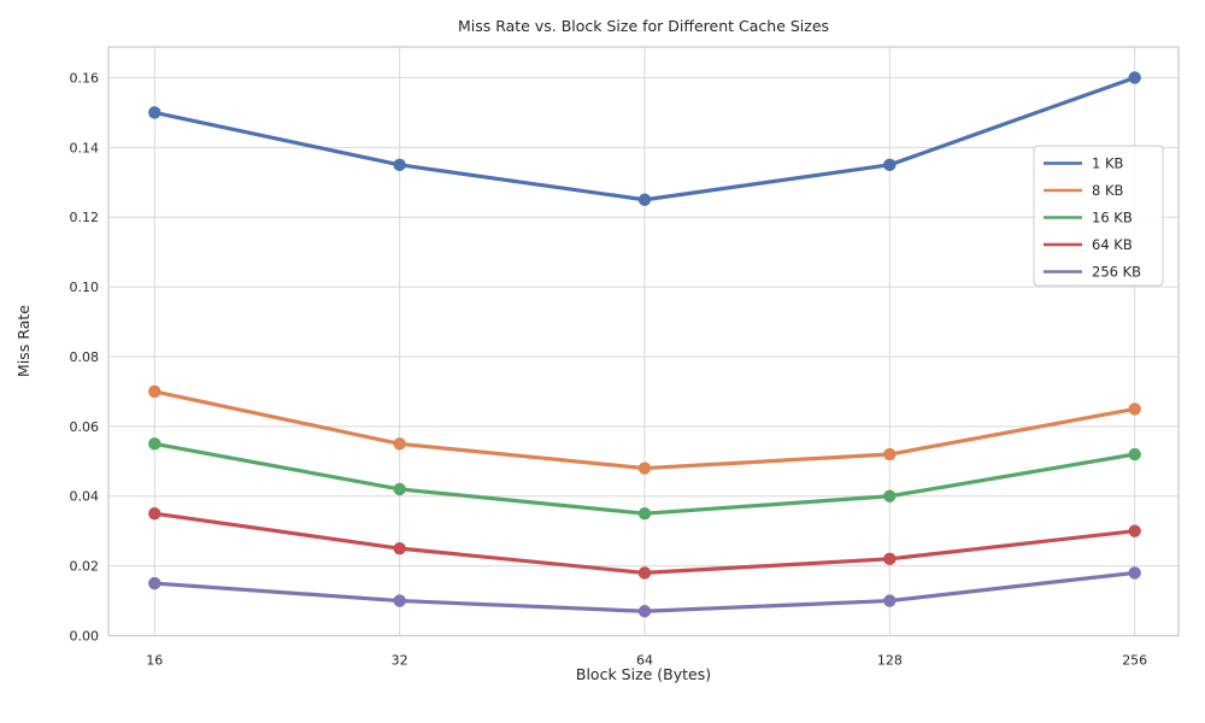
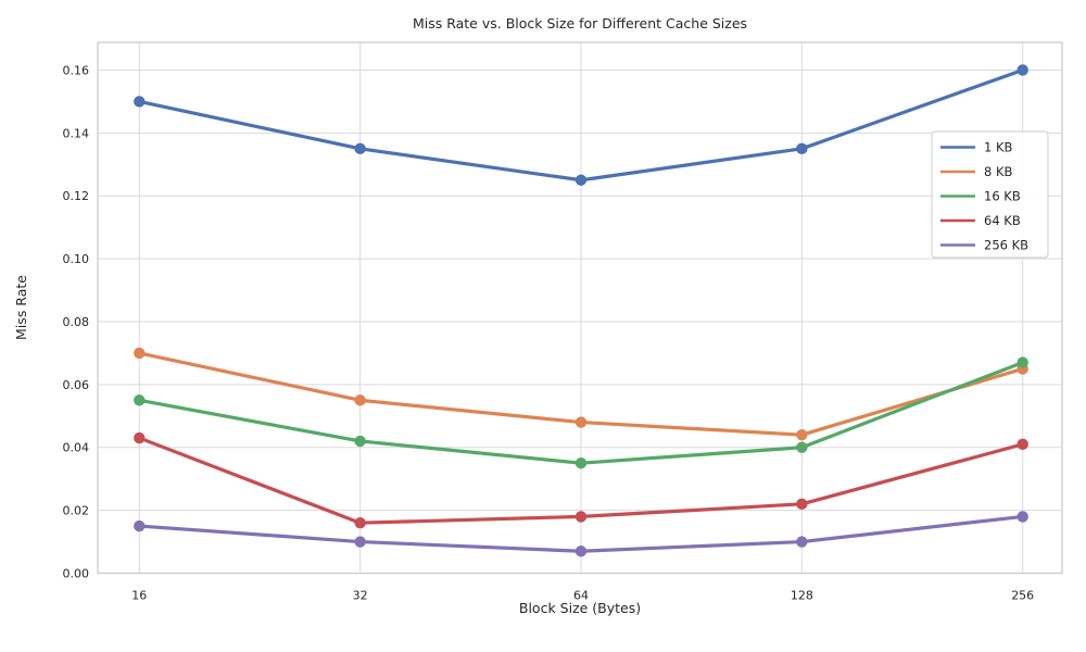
64 KB/16: 0.035 -> 0.043
64 KB/32: 0.025 -> 0.016
8 KB/128: 0.052 -> 0.044
16 KB/256: 0.052 -> 0.067
64 KB/256: 0.030 -> 0.041
